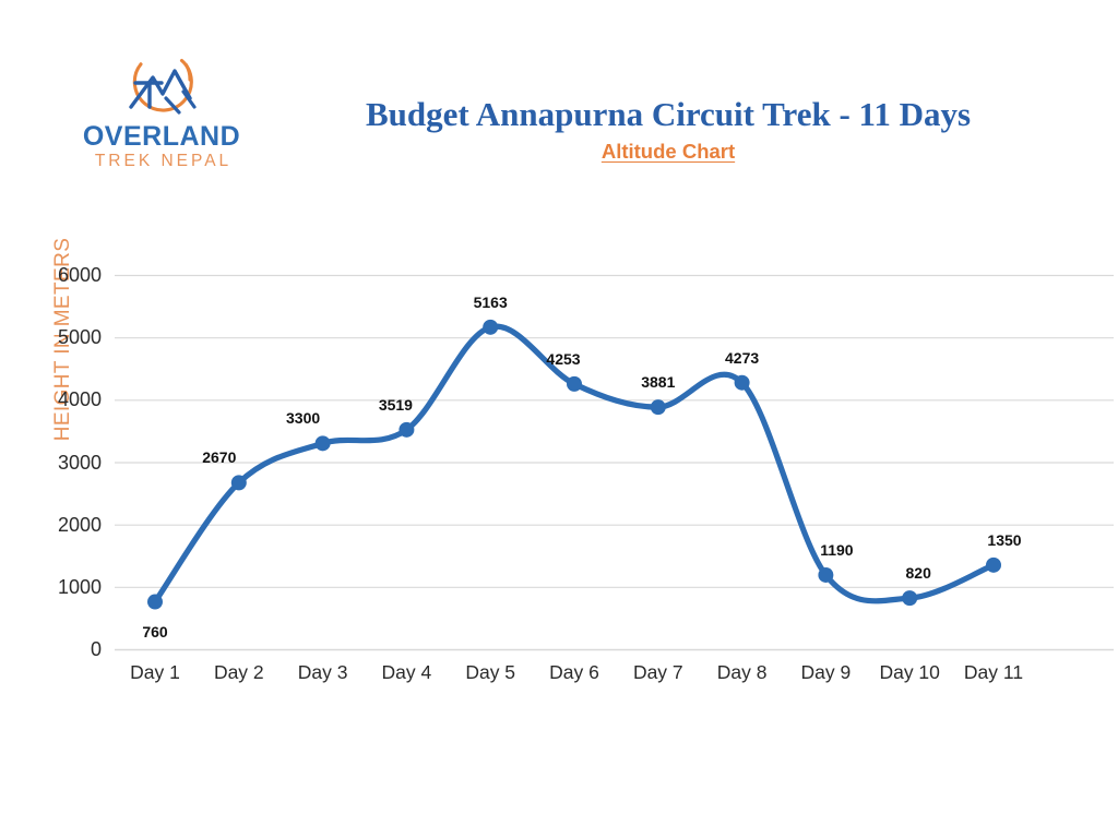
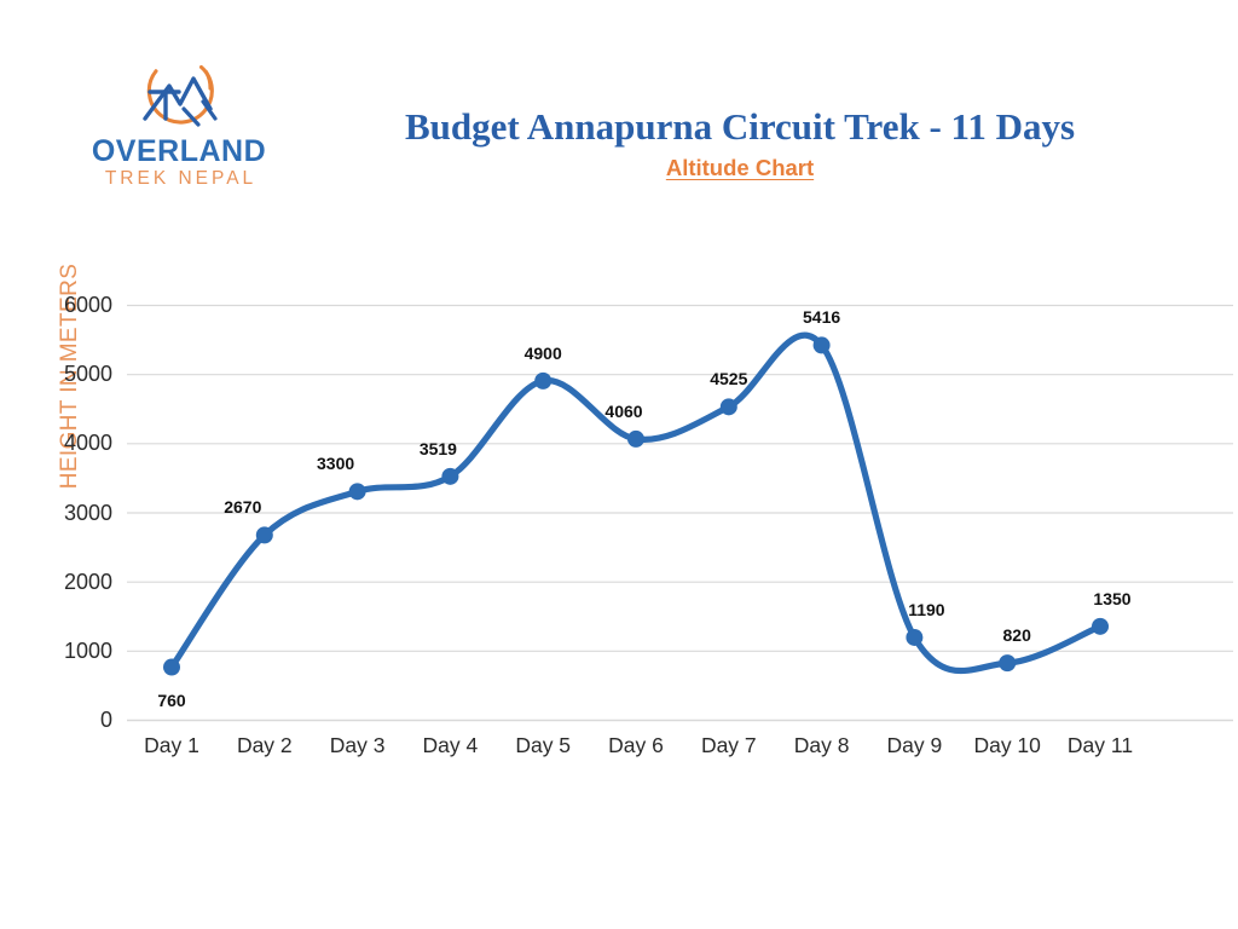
Day 5: 5163 -> 4900
Day 6: 4253 -> 4060
Day 7: 3881 -> 4525
Day 8: 4273 -> 5416
